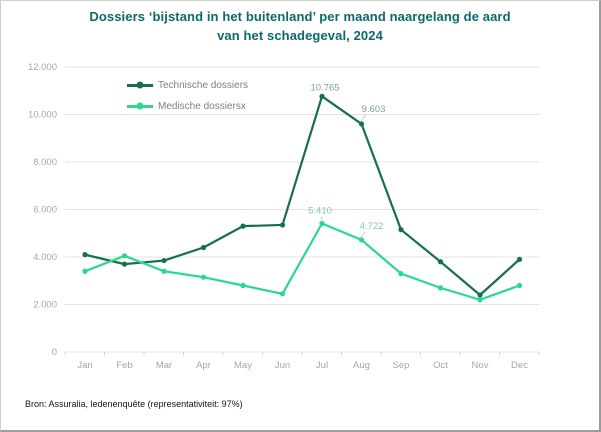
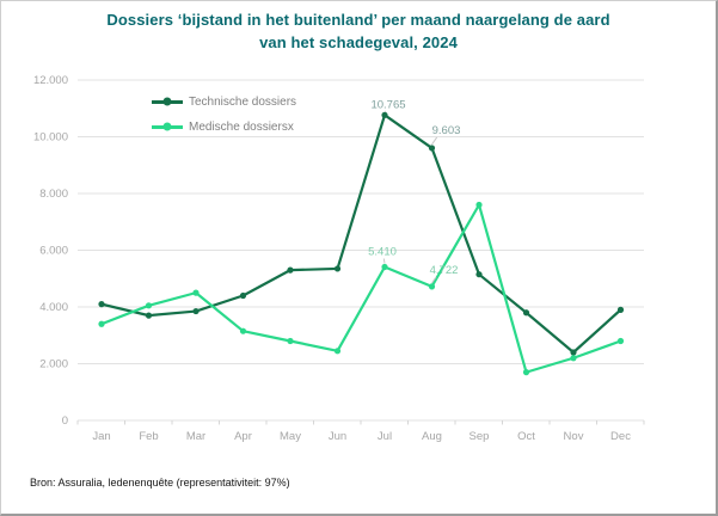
Medische dossiersx/Mar: 3400 -> 4500
Medische dossiersx/Sep: 3300 -> 7600
Medische dossiersx/Oct: 2700 -> 1700
